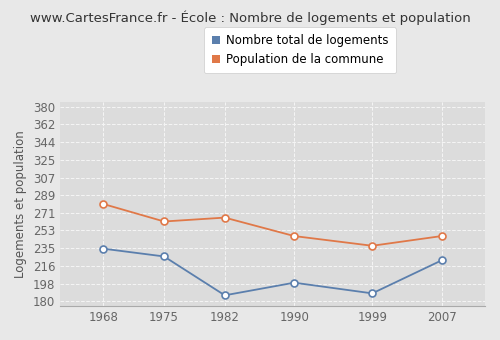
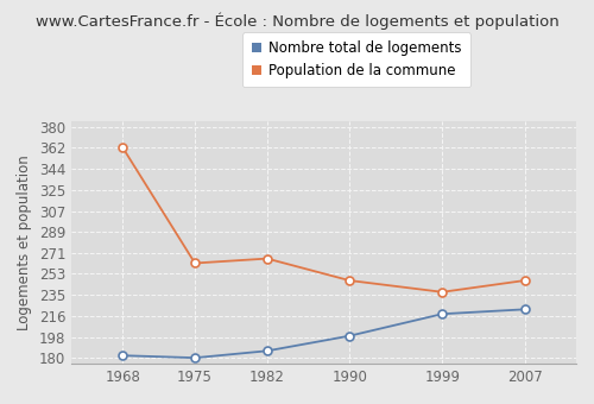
Nombre total de logements/1968: 234 -> 182
Population de la commune/1968: 280 -> 362
Nombre total de logements/1975: 226 -> 180
Nombre total de logements/1999: 188 -> 218
